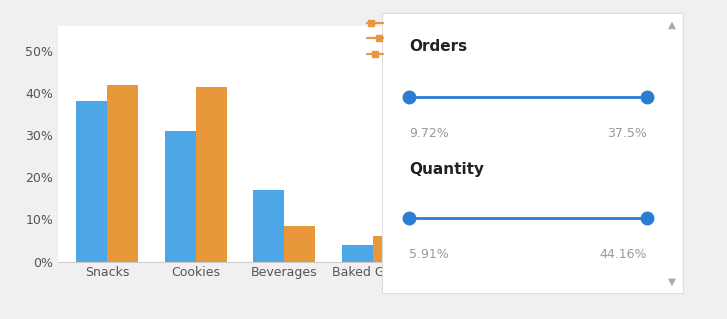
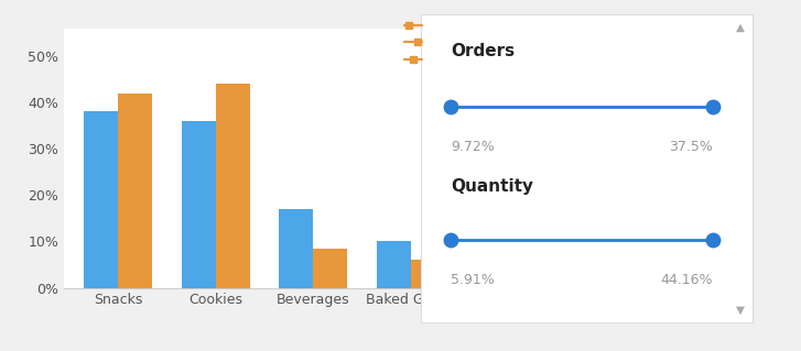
Orders/Cookies: 31% -> 36%
Quantity/Cookies: 41.5% -> 44.0%
Orders/Baked Goods: 4% -> 10%
